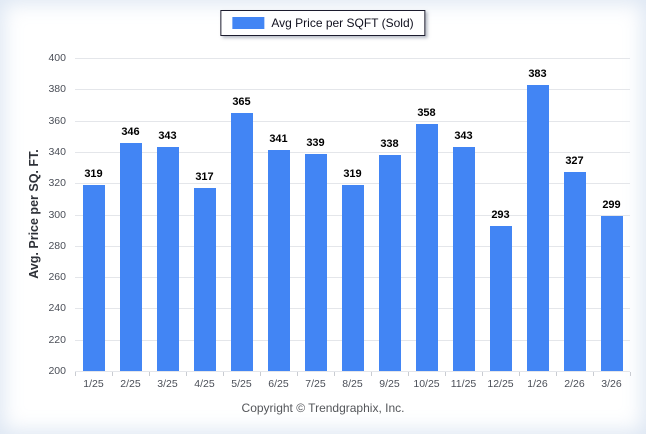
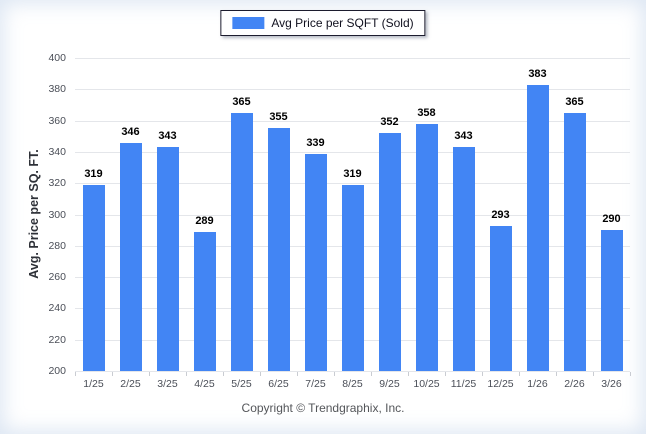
4/25: 317 -> 289
6/25: 341 -> 355
9/25: 338 -> 352
2/26: 327 -> 365
3/26: 299 -> 290
